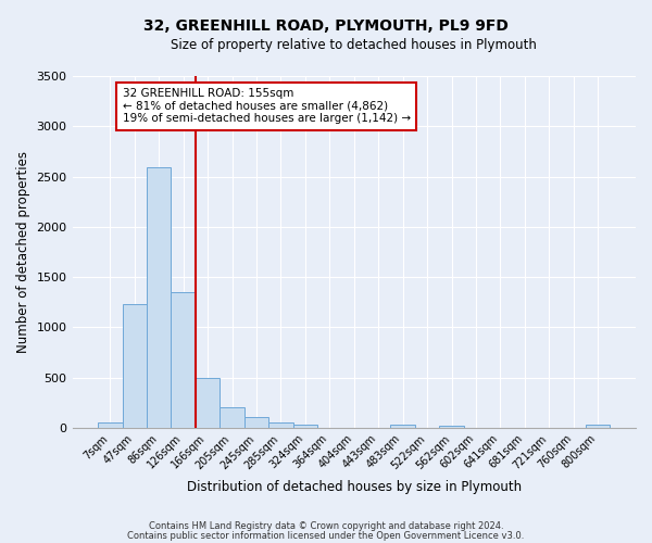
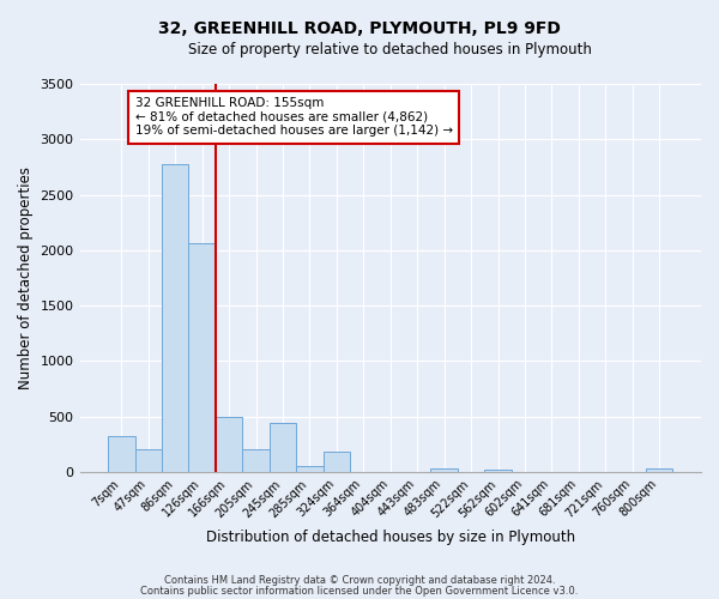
7sqm: 50 -> 320
47sqm: 1230 -> 200
86sqm: 2590 -> 2780
126sqm: 1350 -> 2060
245sqm: 110 -> 440
324sqm: 30 -> 180
